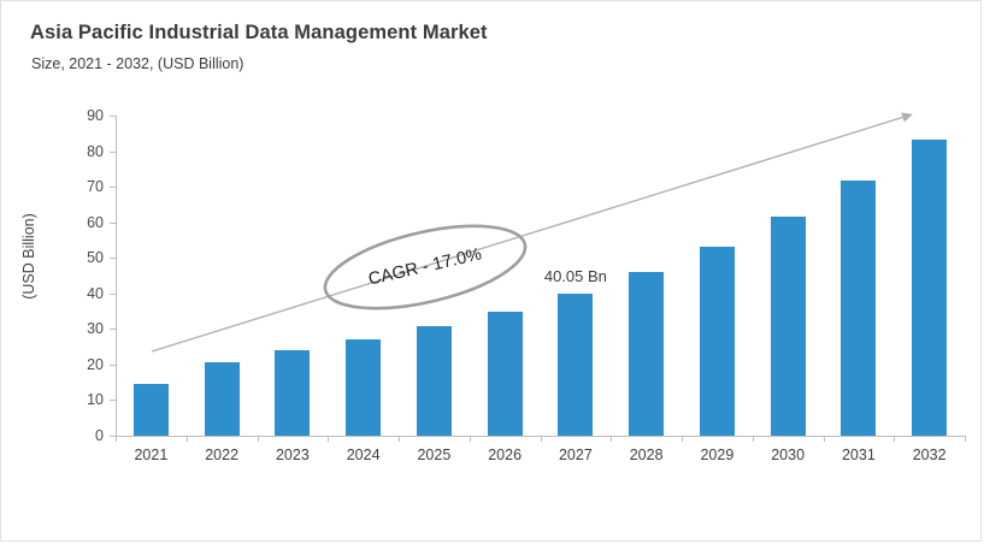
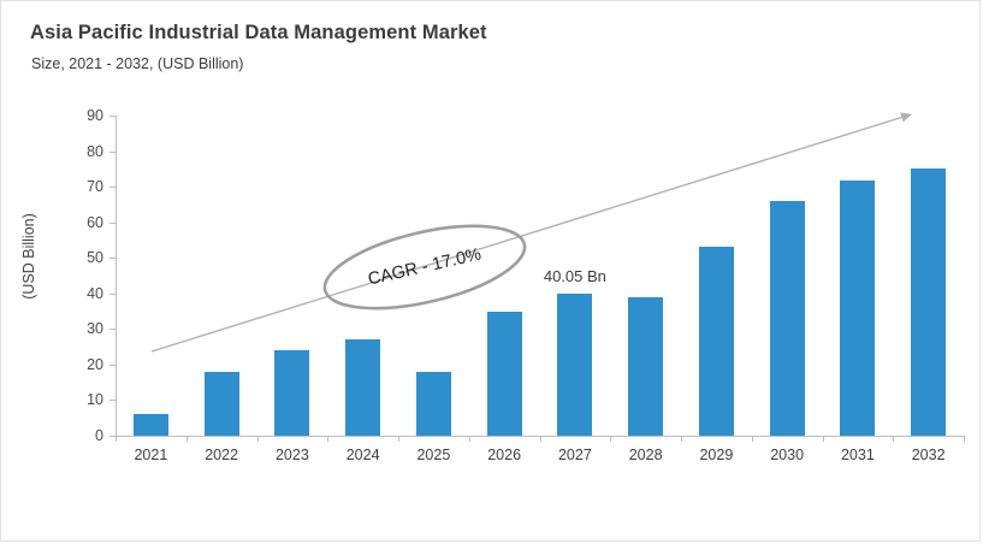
2021: 15 -> 6
2022: 21 -> 18
2025: 31 -> 18
2028: 46 -> 39
2030: 62 -> 66
2032: 83 -> 75
